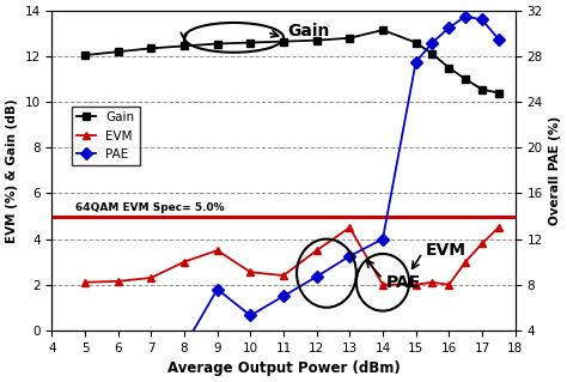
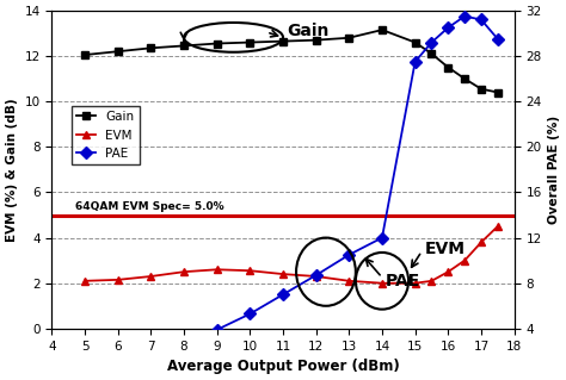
EVM/8: 3.0 -> 2.5
EVM/9: 3.5 -> 2.6
PAE/9: 7.6 -> 3.9
EVM/12: 3.5 -> 2.3
EVM/13: 4.5 -> 2.1
EVM/16: 2.0 -> 2.5
